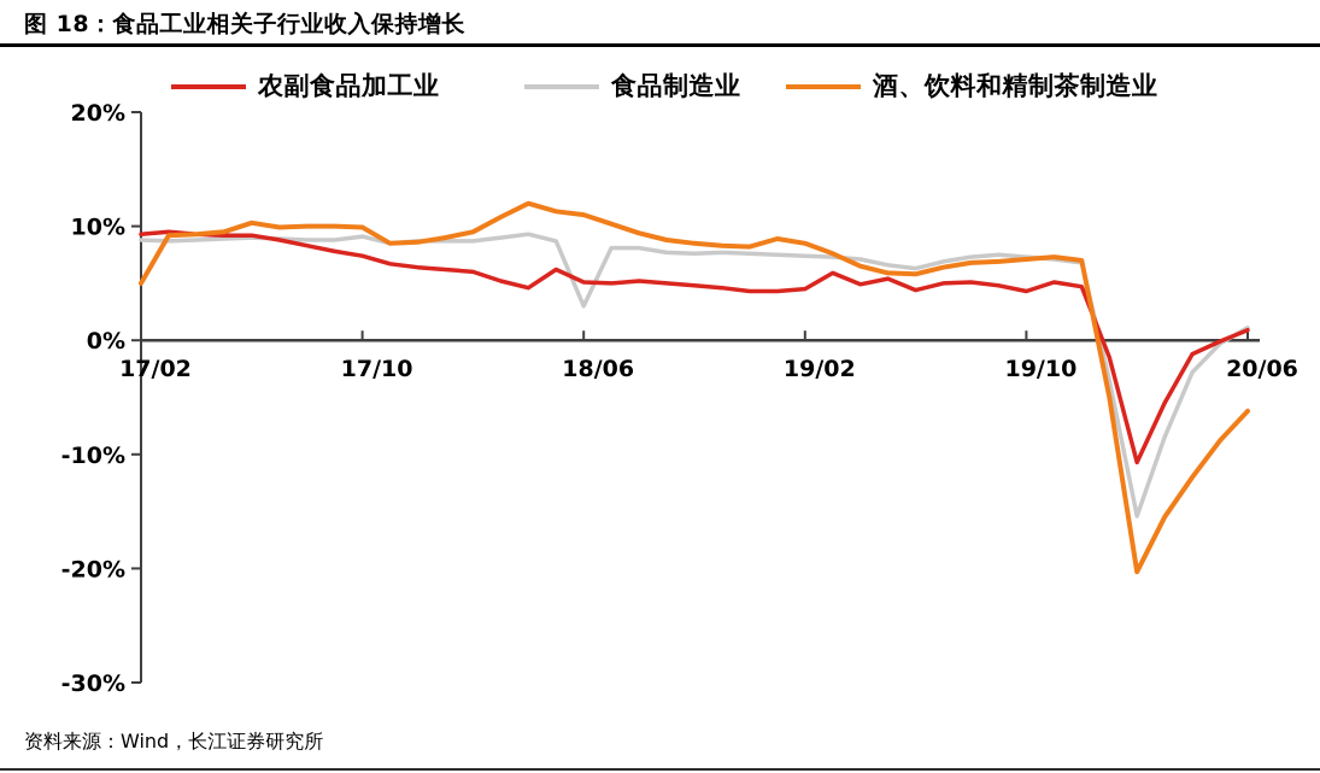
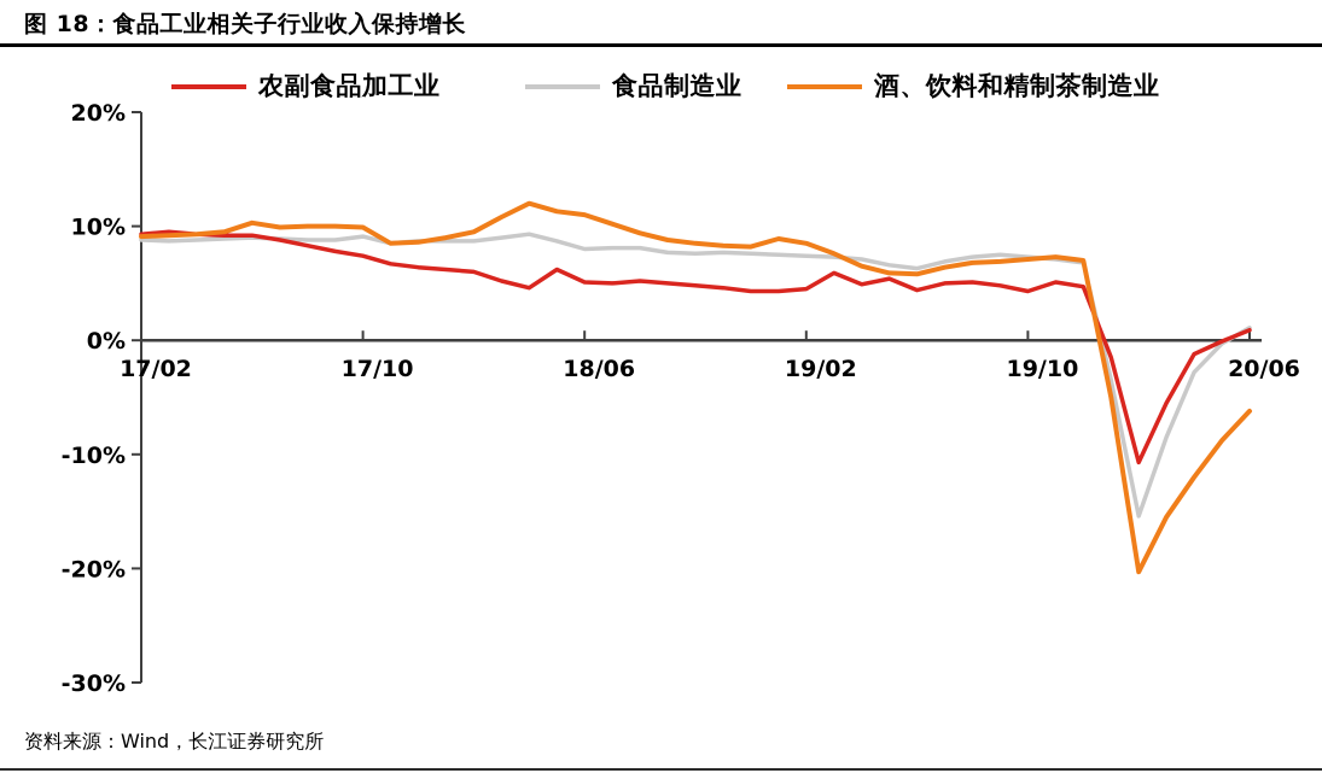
酒、饮料和精制茶制造业/17/02: 5% -> 9%
食品制造业/18/06: 3% -> 8%
